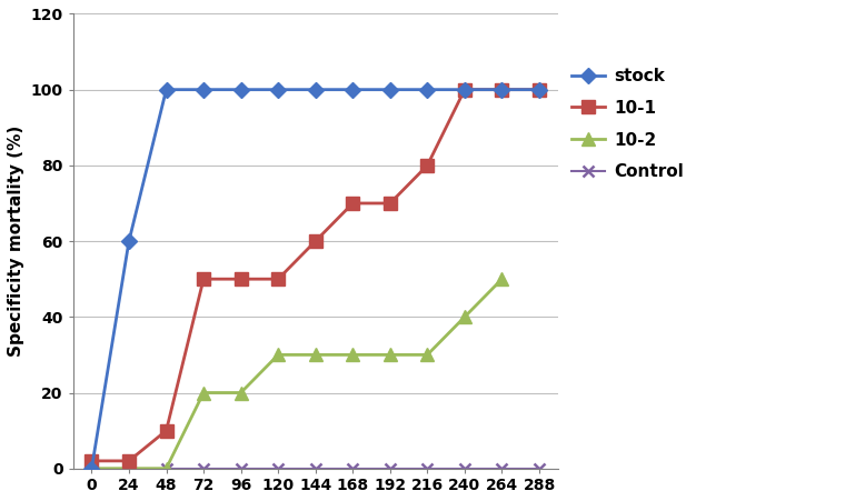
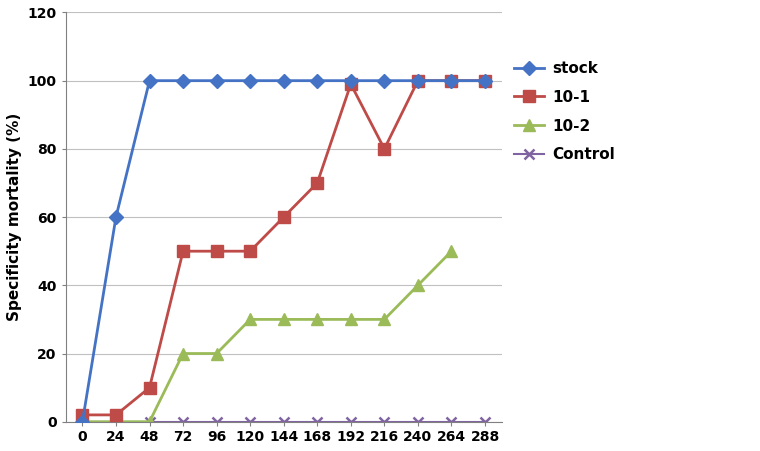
10-1/192: 70 -> 99
